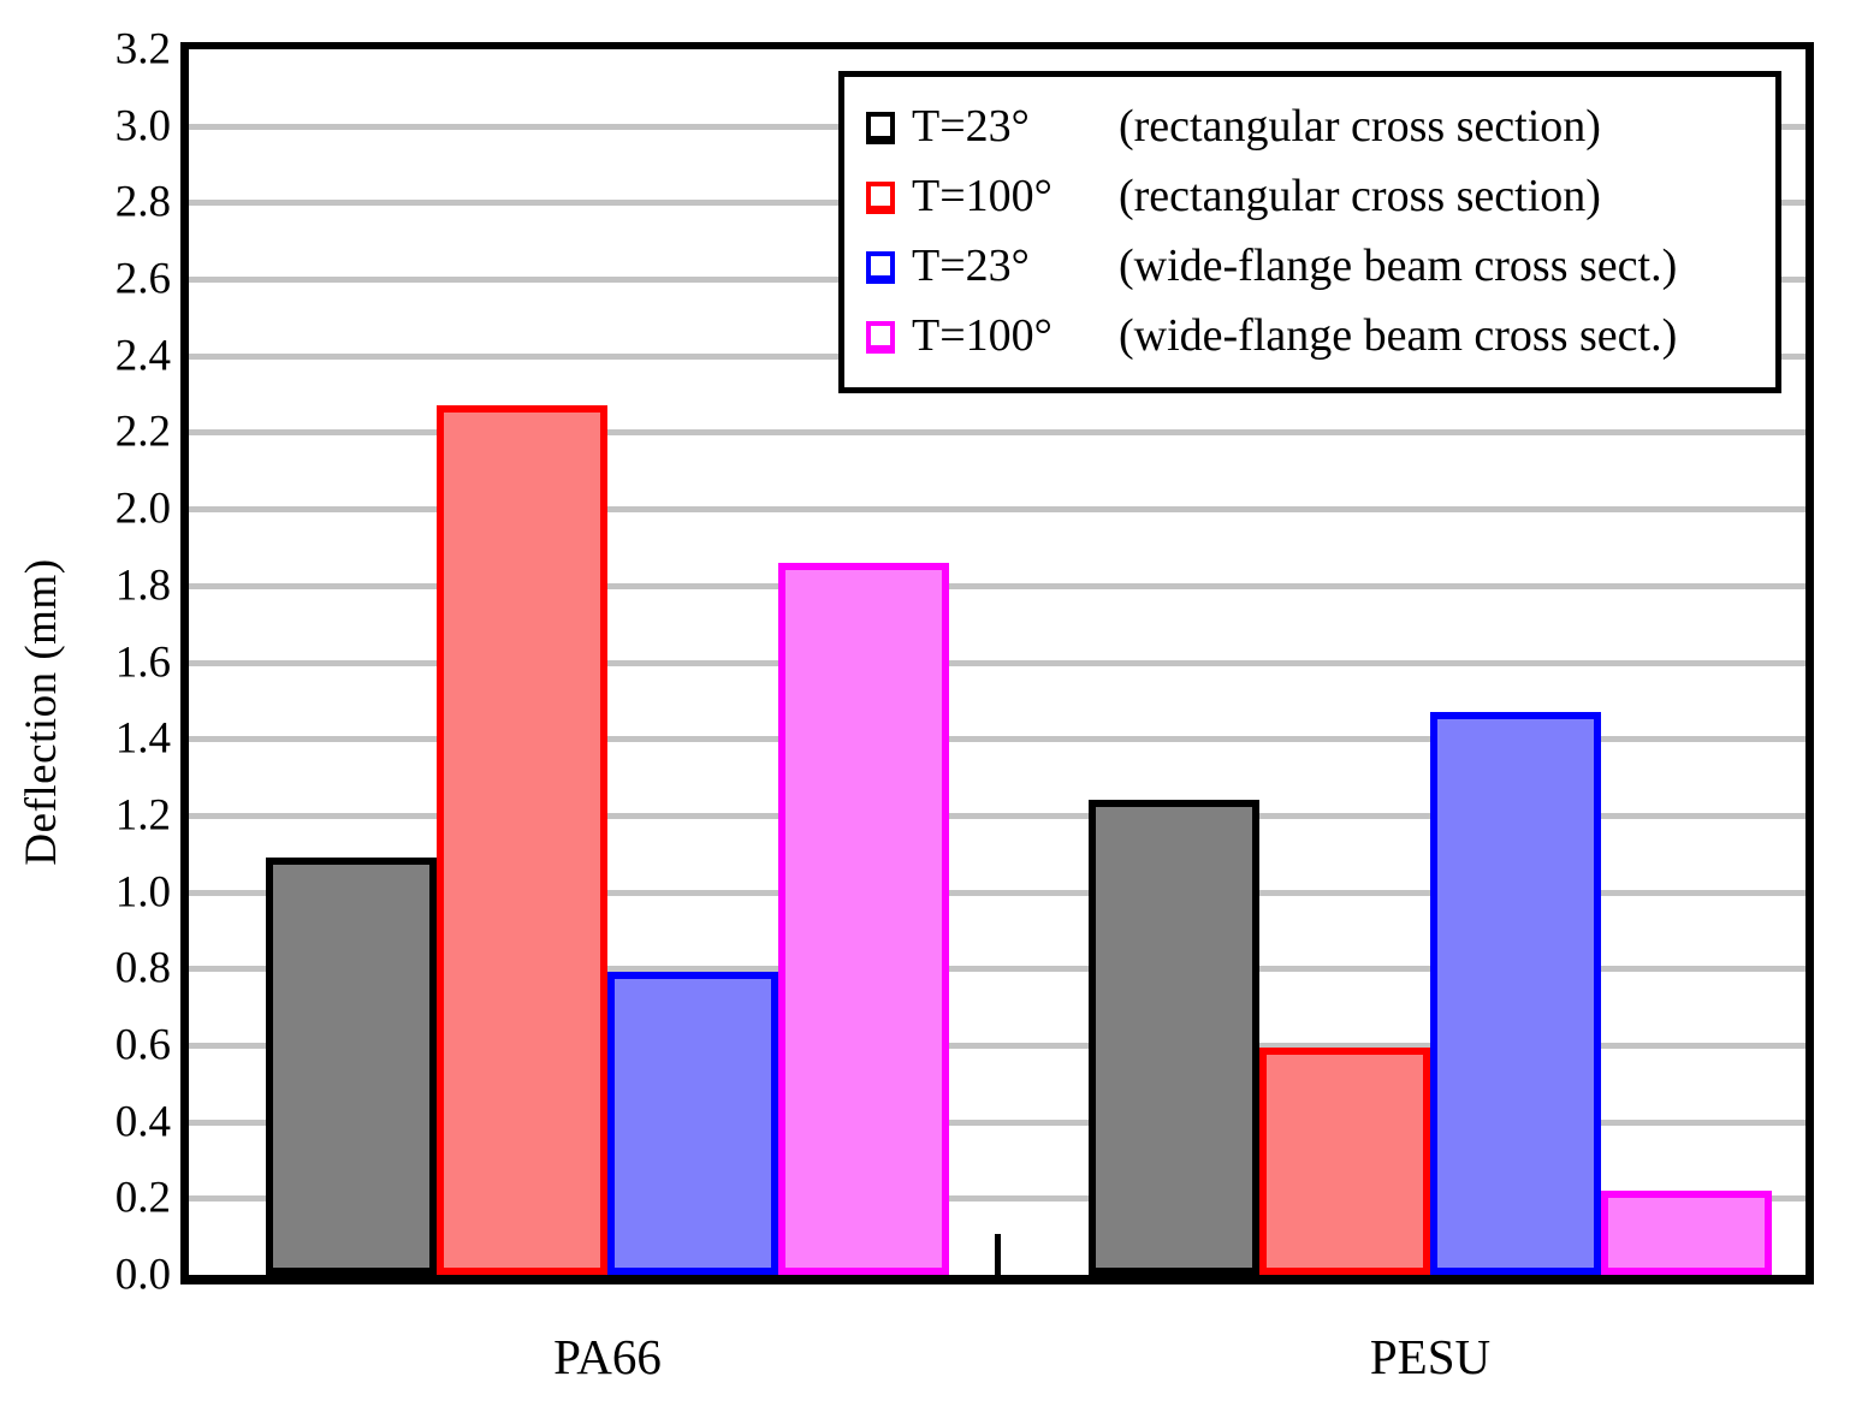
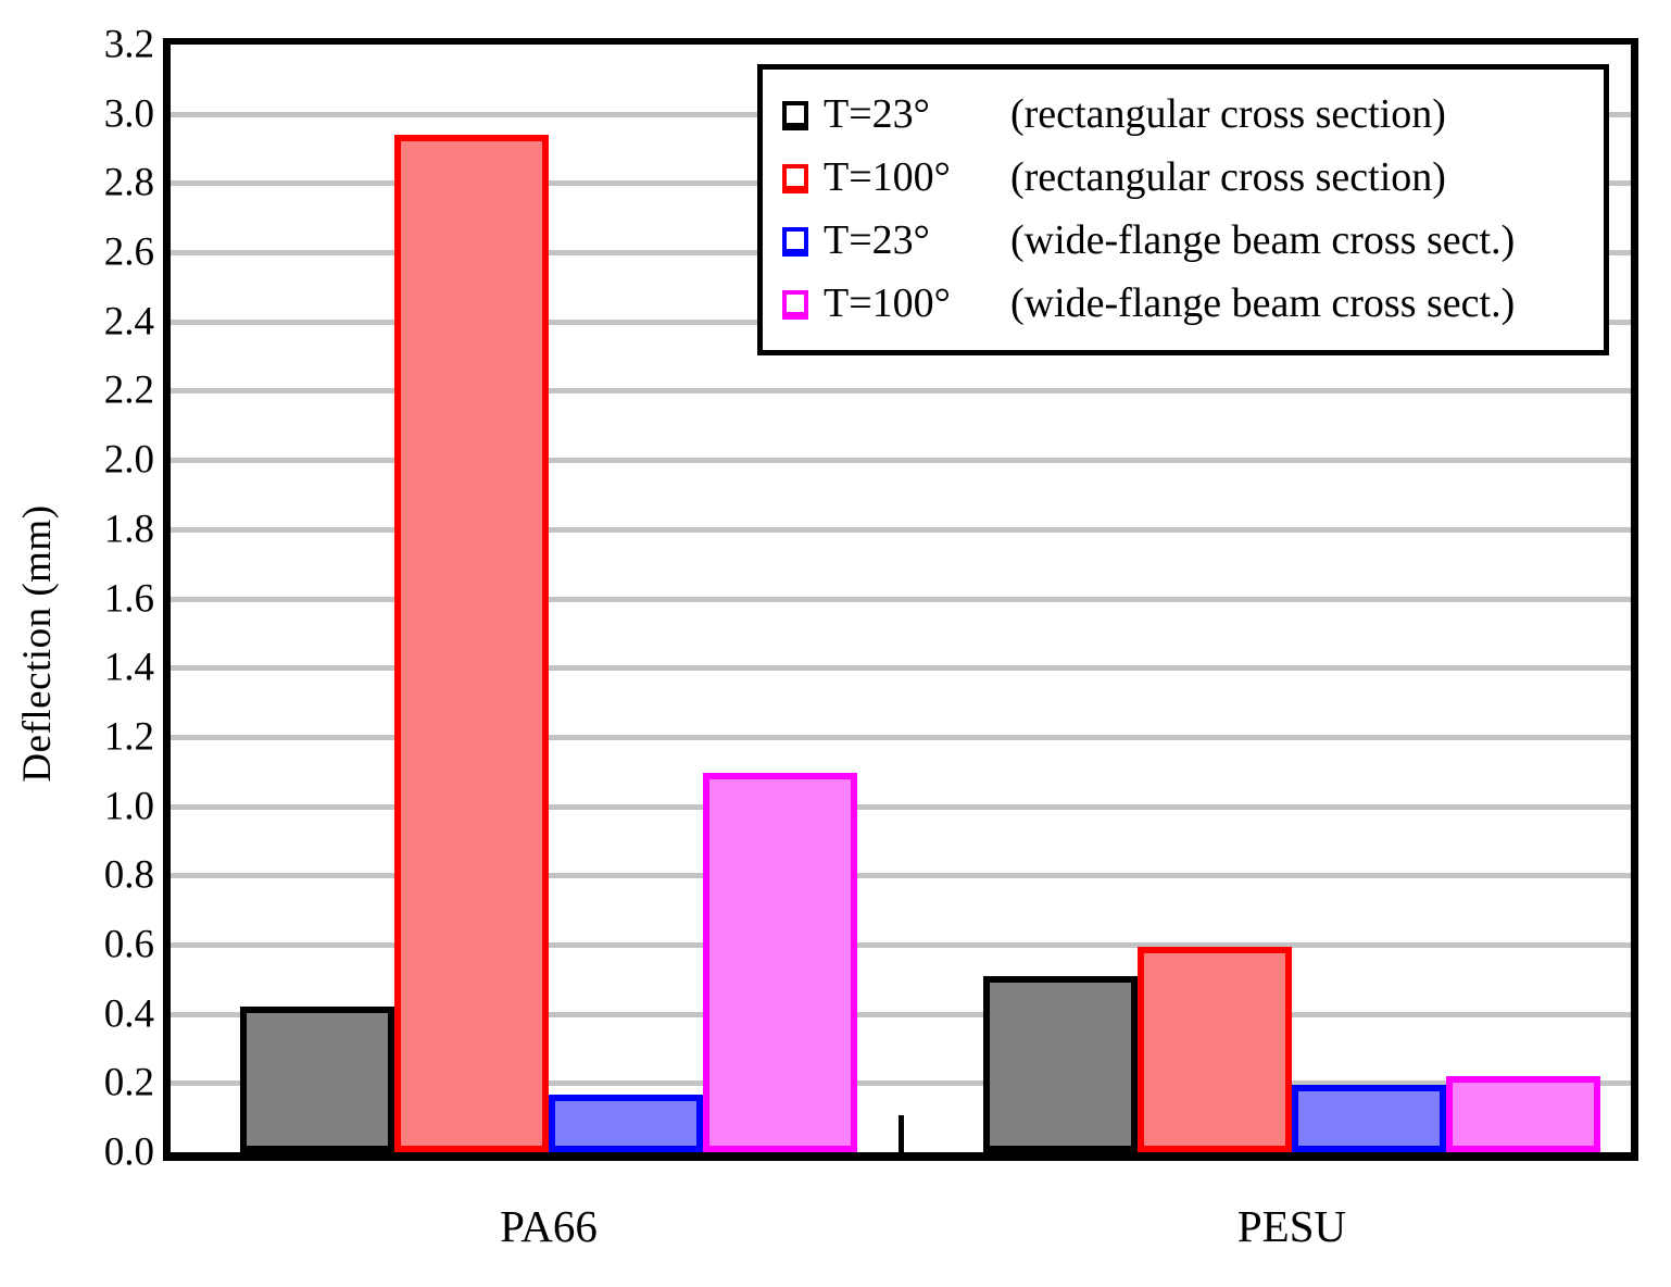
T=23° (rectangular cross section)/PA66: 1.09 -> 0.42
T=100° (rectangular cross section)/PA66: 2.27 -> 2.94
T=23° (wide-flange beam cross sect.)/PA66: 0.79 -> 0.17
T=100° (wide-flange beam cross sect.)/PA66: 1.86 -> 1.09
T=23° (rectangular cross section)/PESU: 1.24 -> 0.51
T=23° (wide-flange beam cross sect.)/PESU: 1.47 -> 0.20
